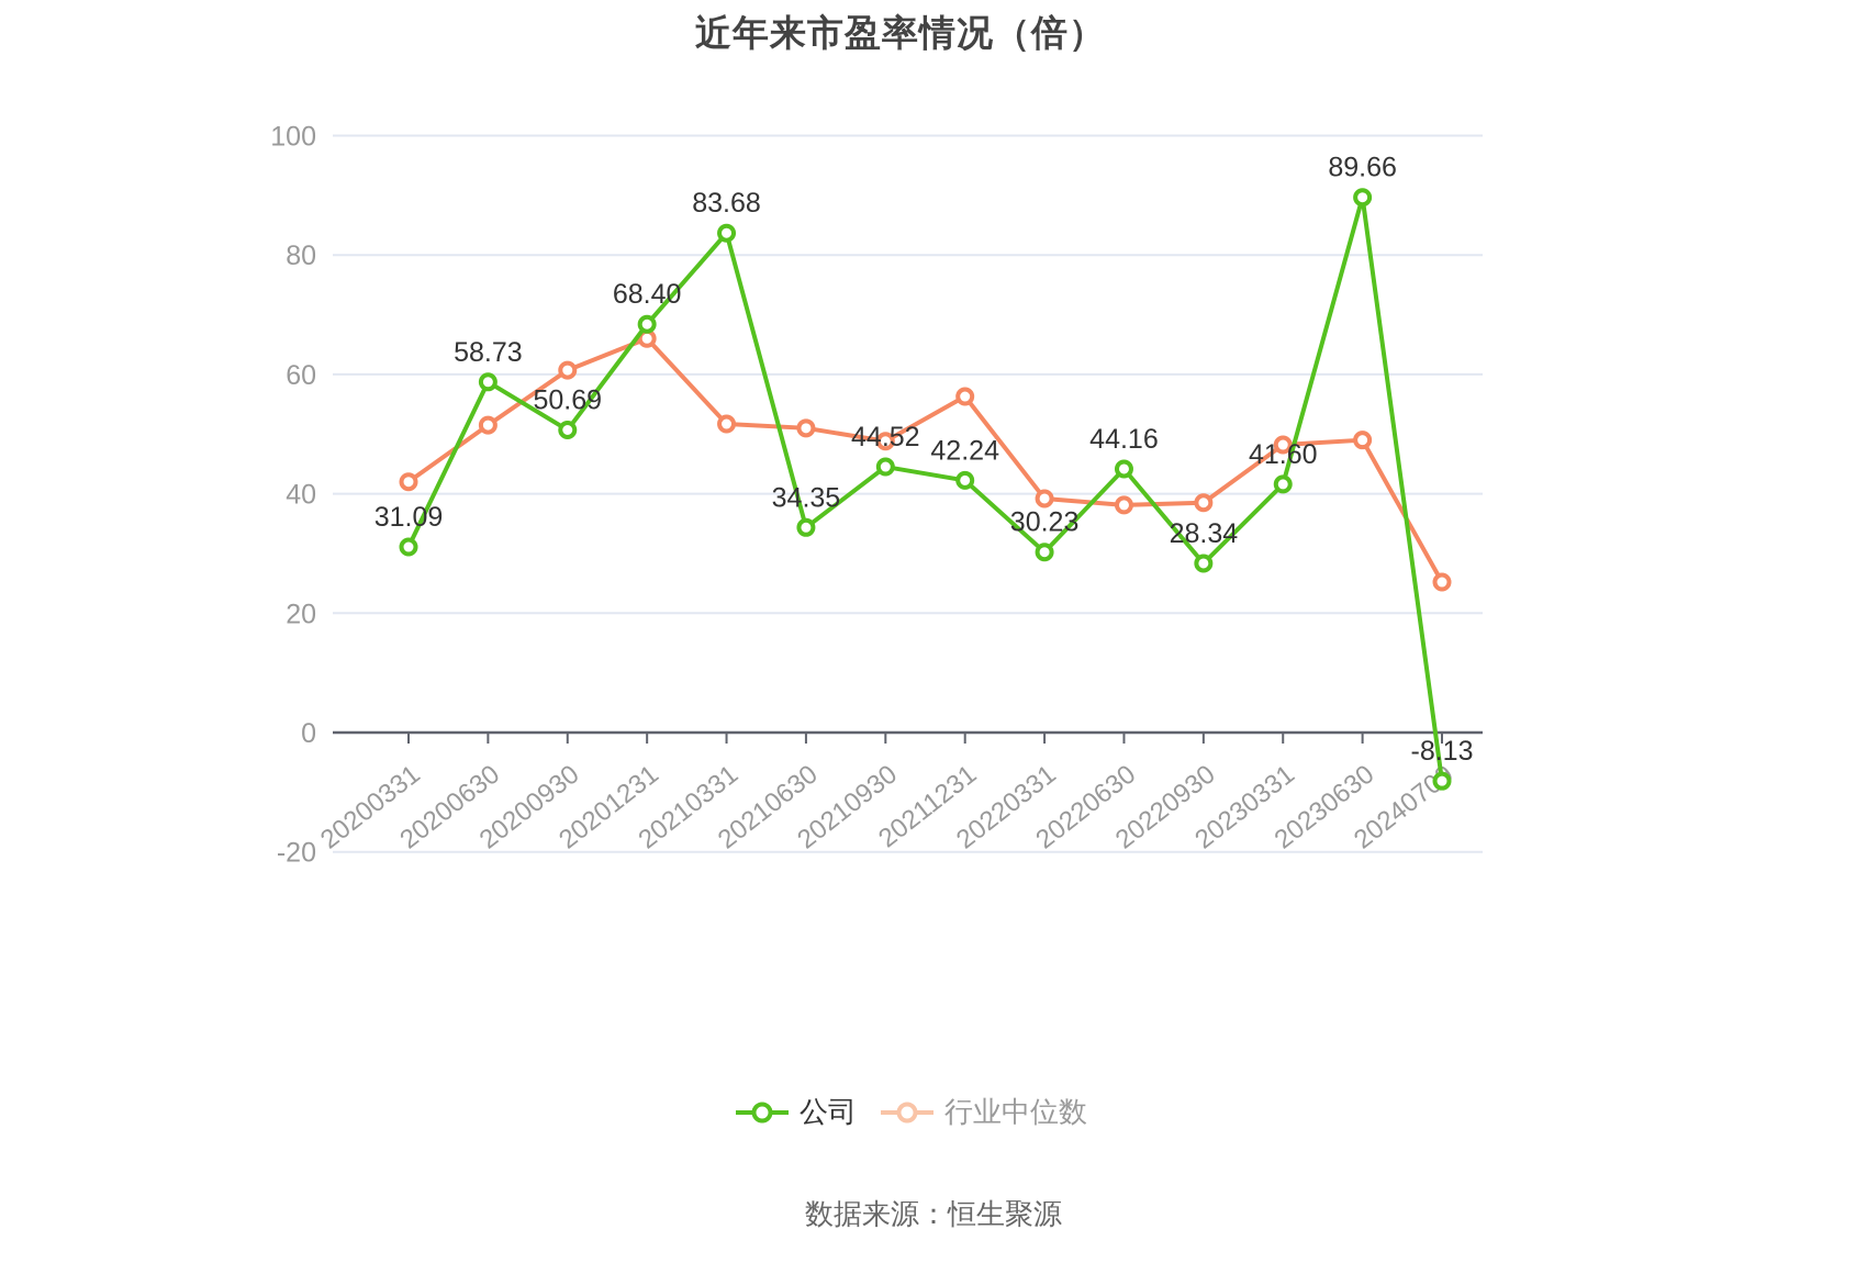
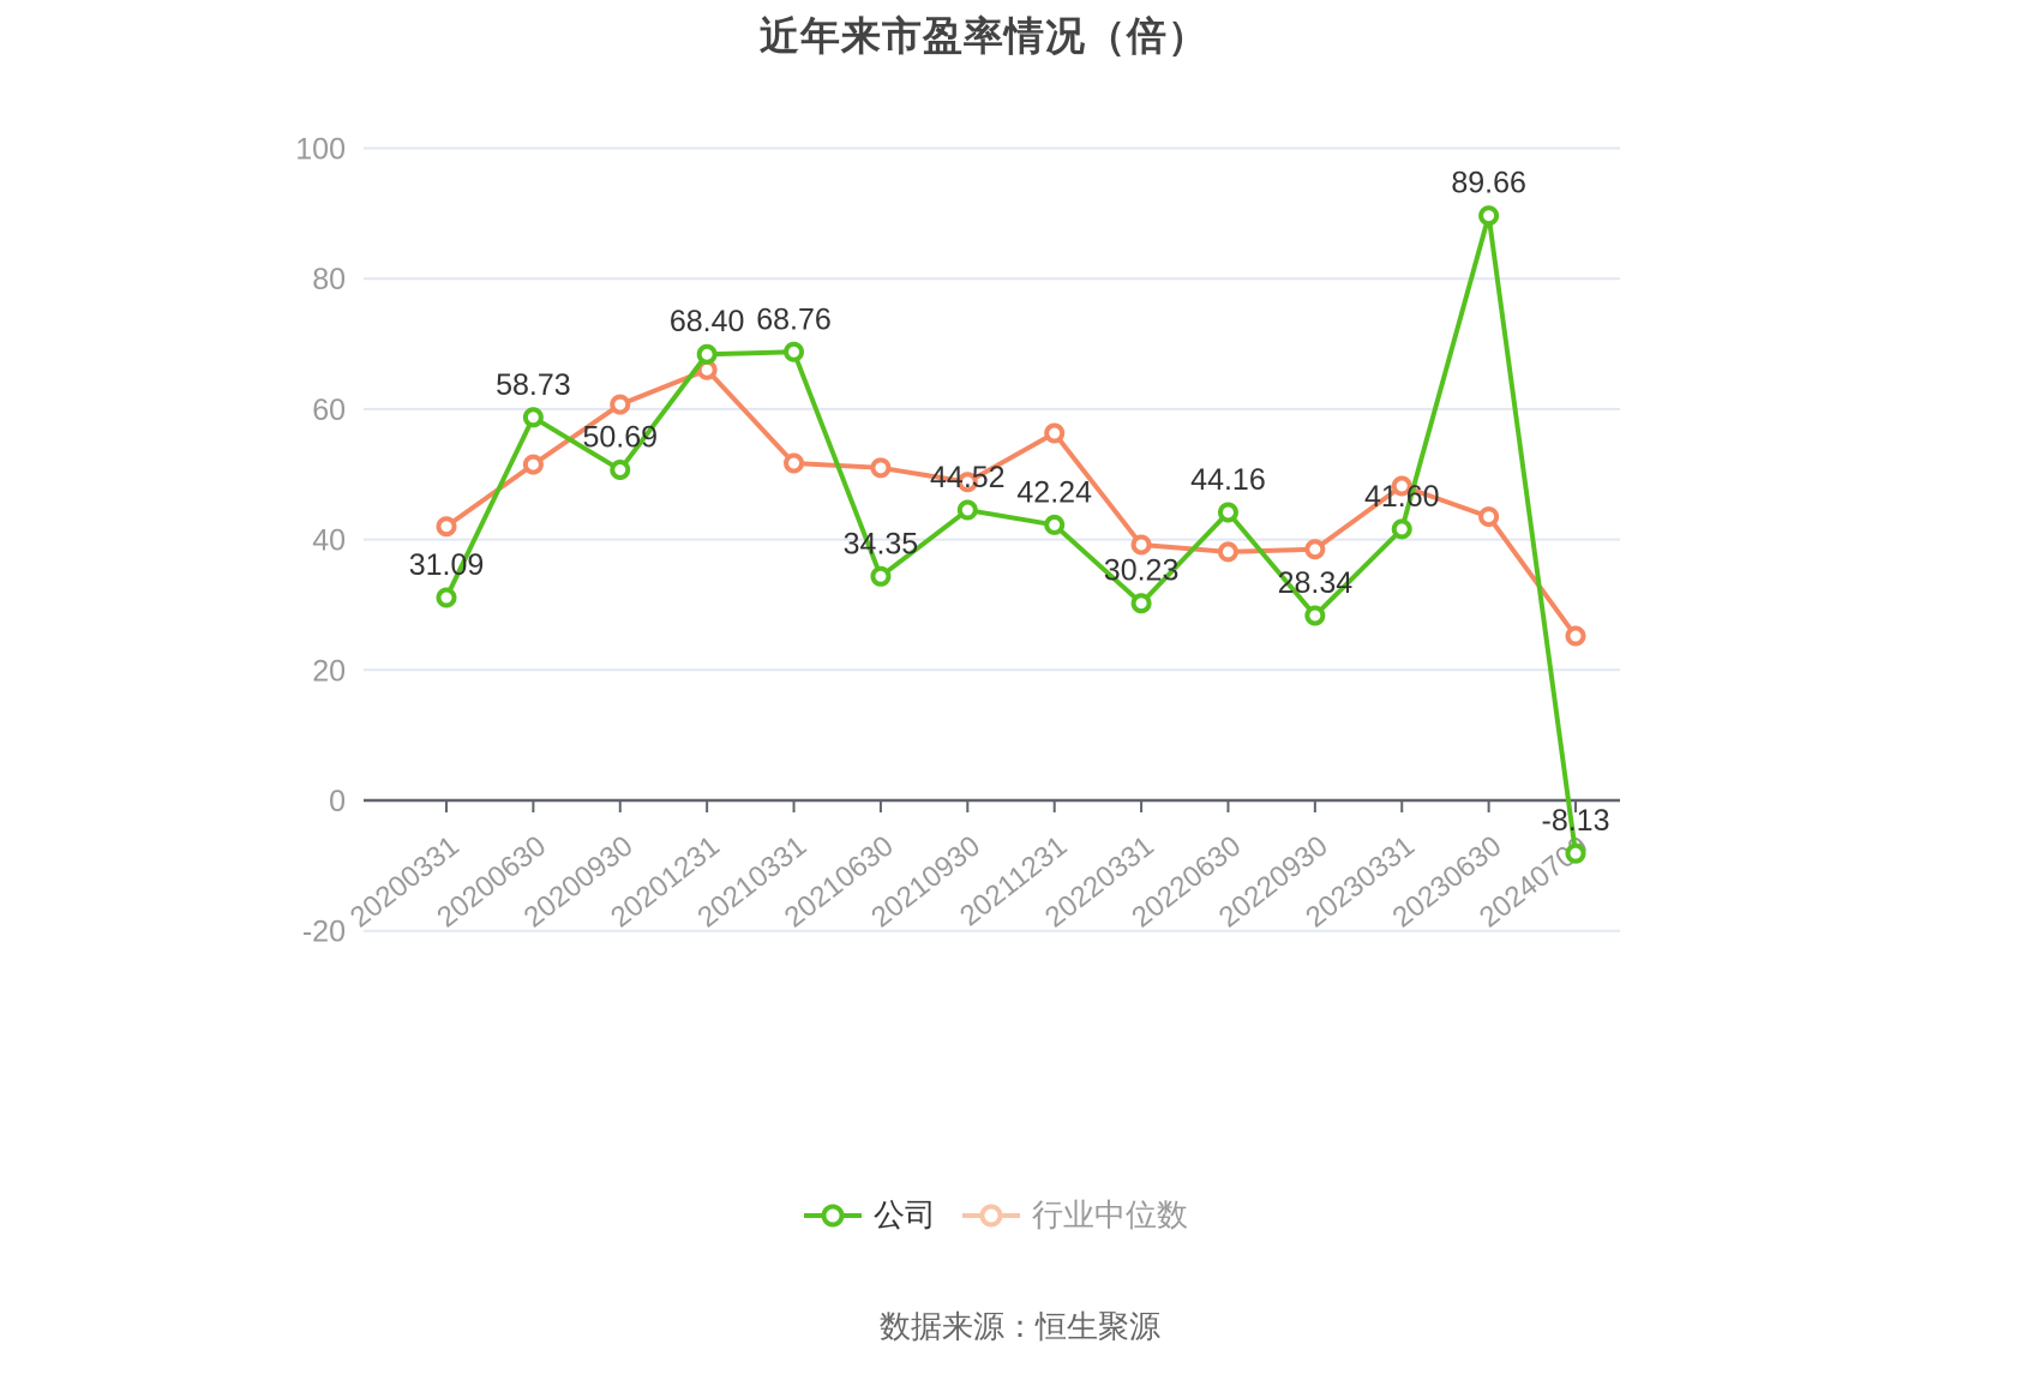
公司/20210331: 83.68 -> 68.76
行业中位数/20230630: 49 -> 44
